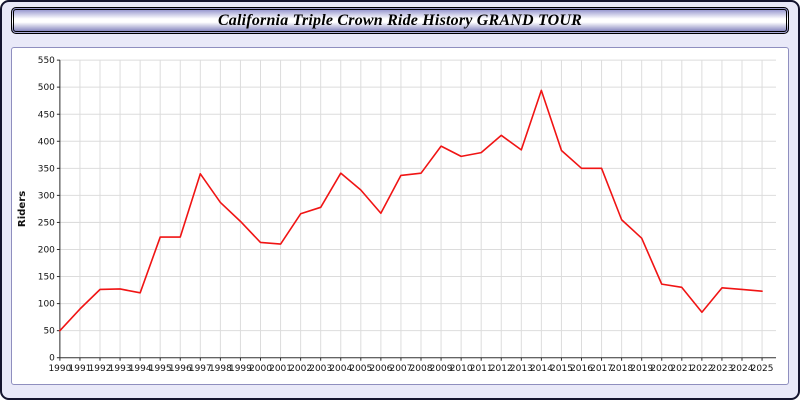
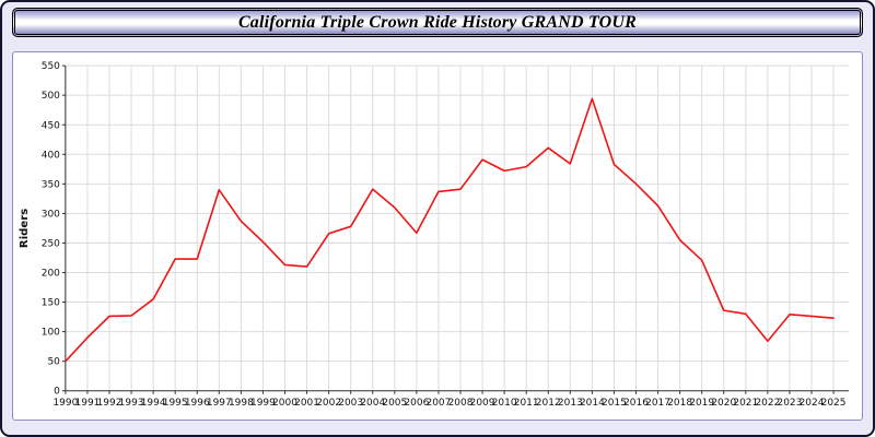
1994: 120 -> 160
2017: 350 -> 310
